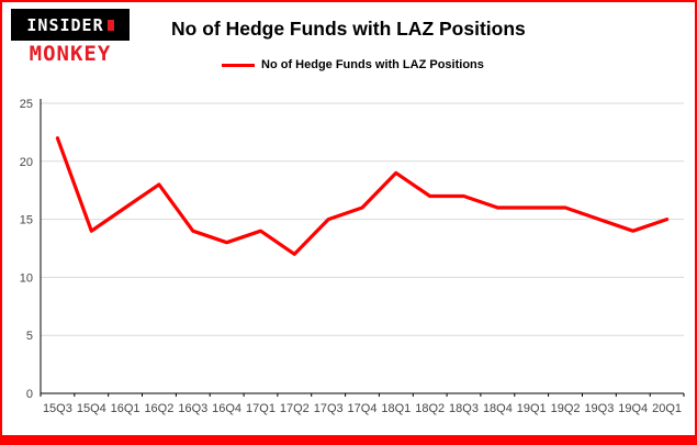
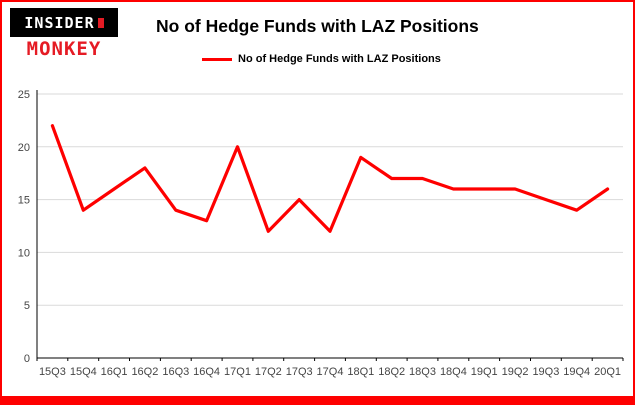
17Q1: 14 -> 20
17Q4: 16 -> 12
20Q1: 15 -> 16
